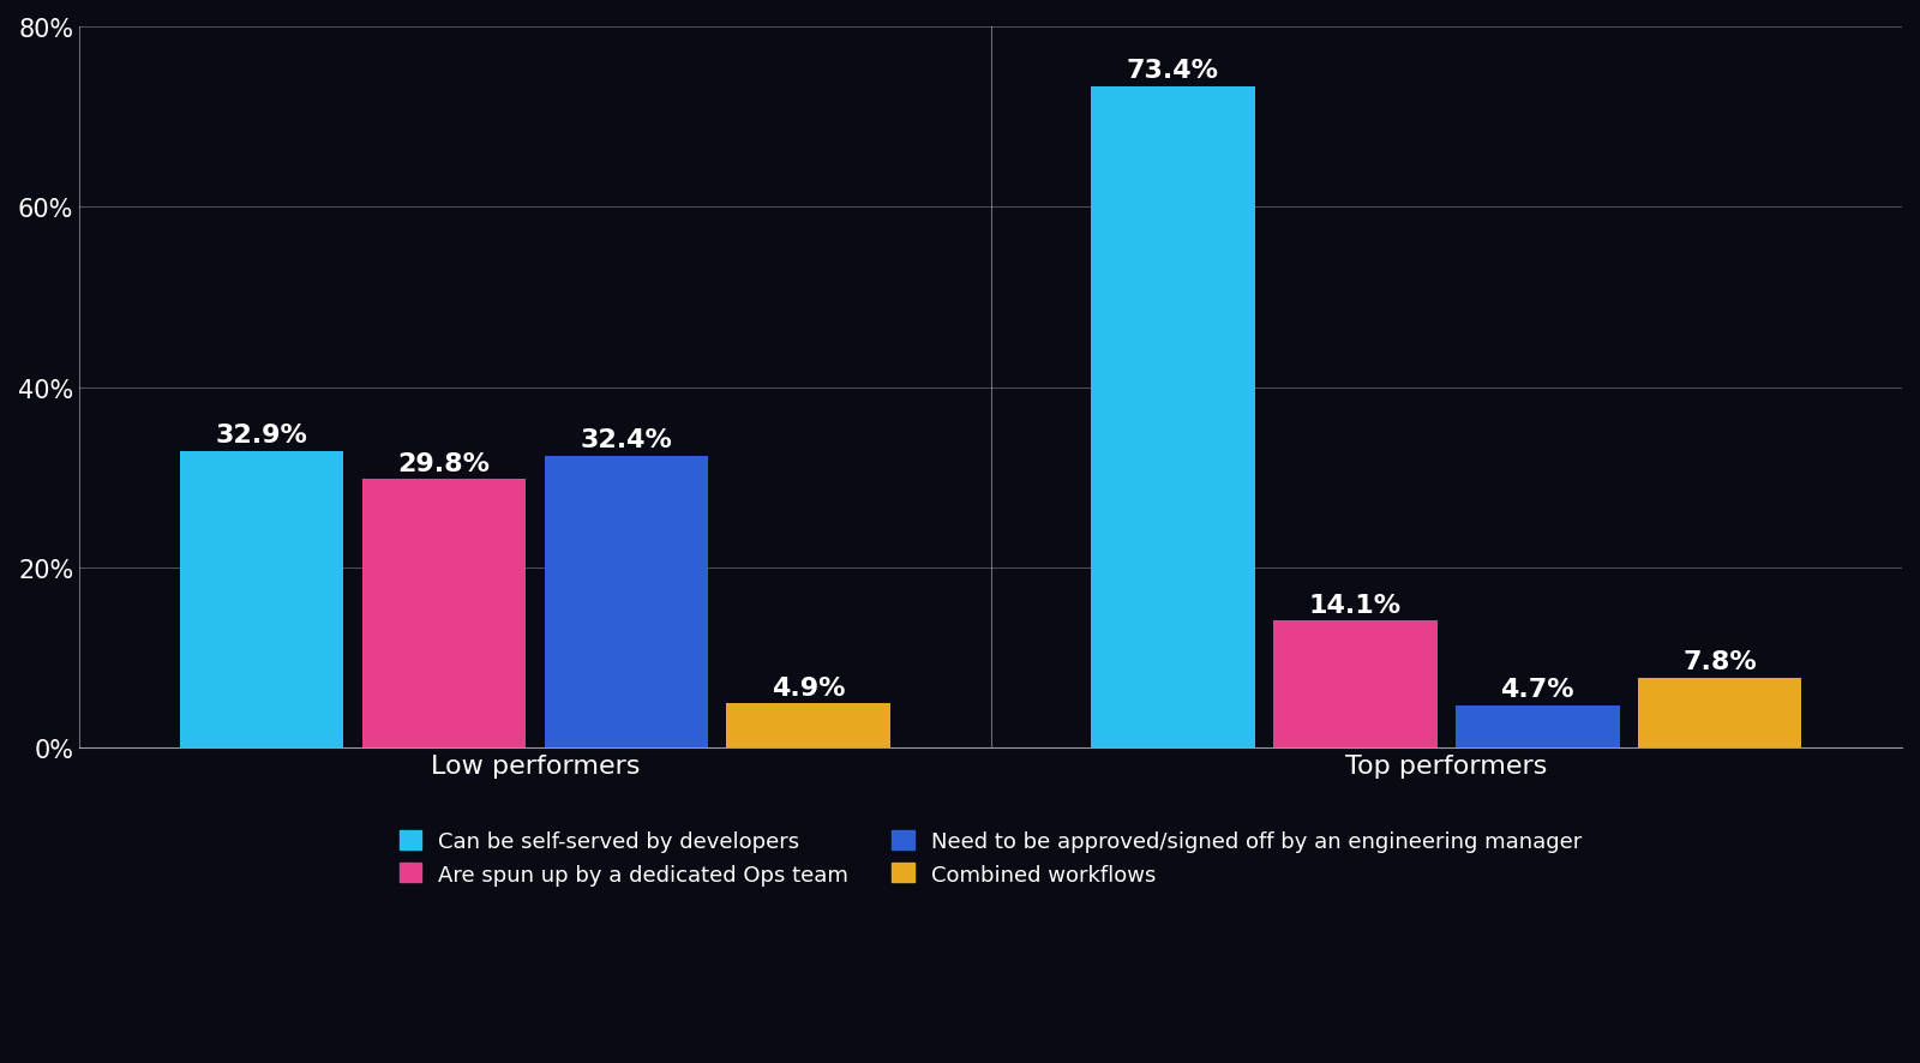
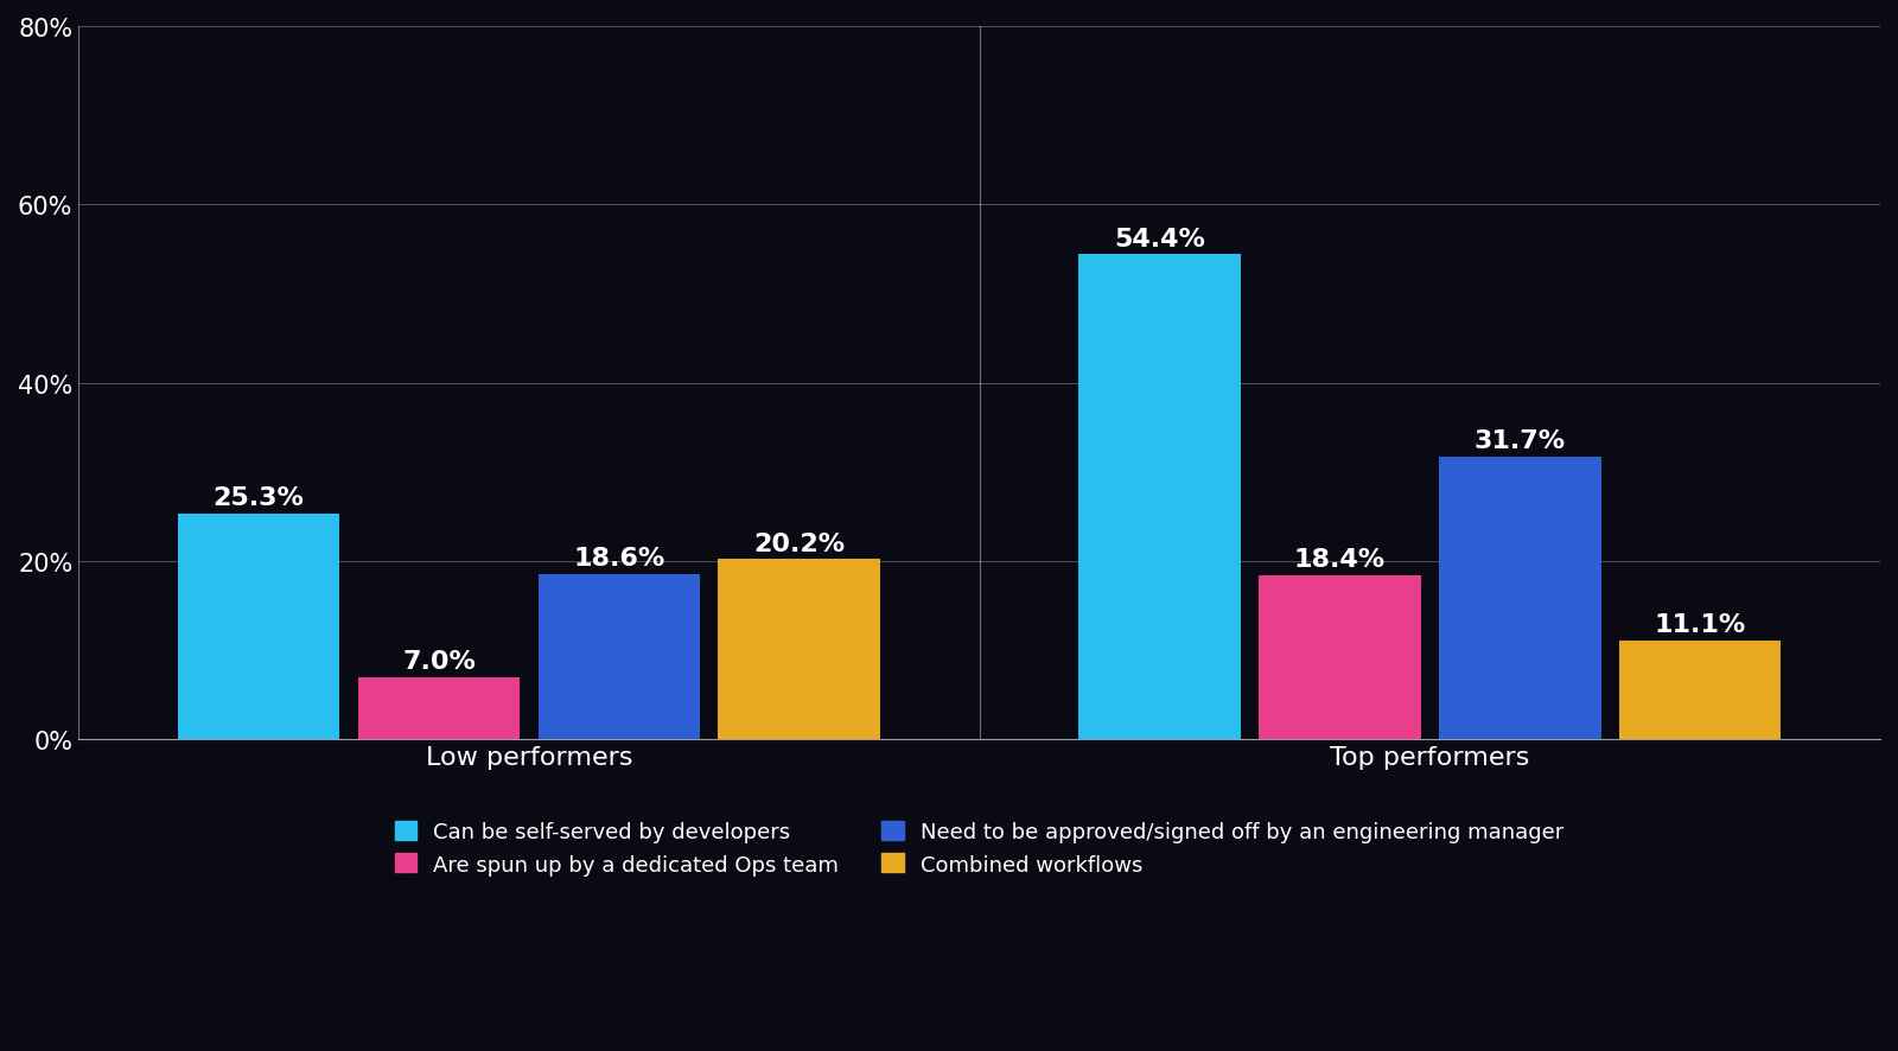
Can be self-served by developers/Low performers: 32.9% -> 25.3%
Are spun up by a dedicated Ops team/Low performers: 29.8% -> 7.0%
Need to be approved/signed off by an engineering manager/Low performers: 32.4% -> 18.6%
Combined workflows/Low performers: 4.9% -> 20.2%
Can be self-served by developers/Top performers: 73.4% -> 54.4%
Are spun up by a dedicated Ops team/Top performers: 14.1% -> 18.4%
Need to be approved/signed off by an engineering manager/Top performers: 4.7% -> 31.7%
Combined workflows/Top performers: 7.8% -> 11.1%
